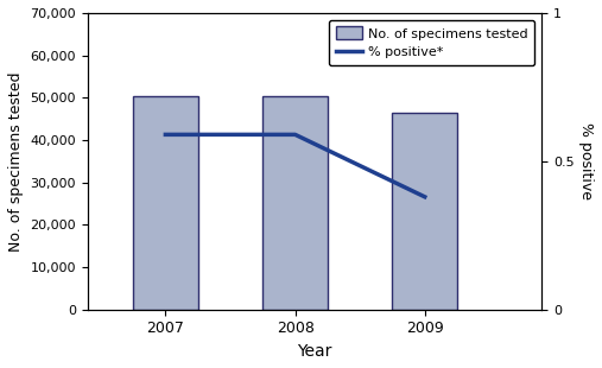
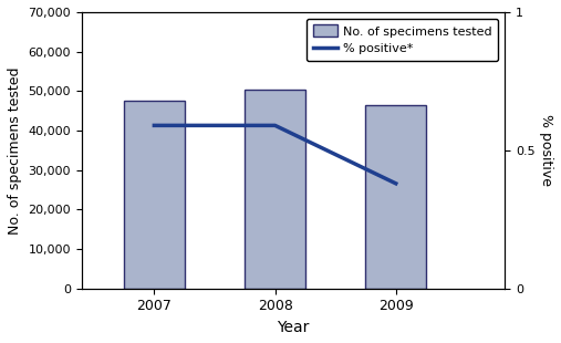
No. of specimens tested/2007: 50,500 -> 47,500
